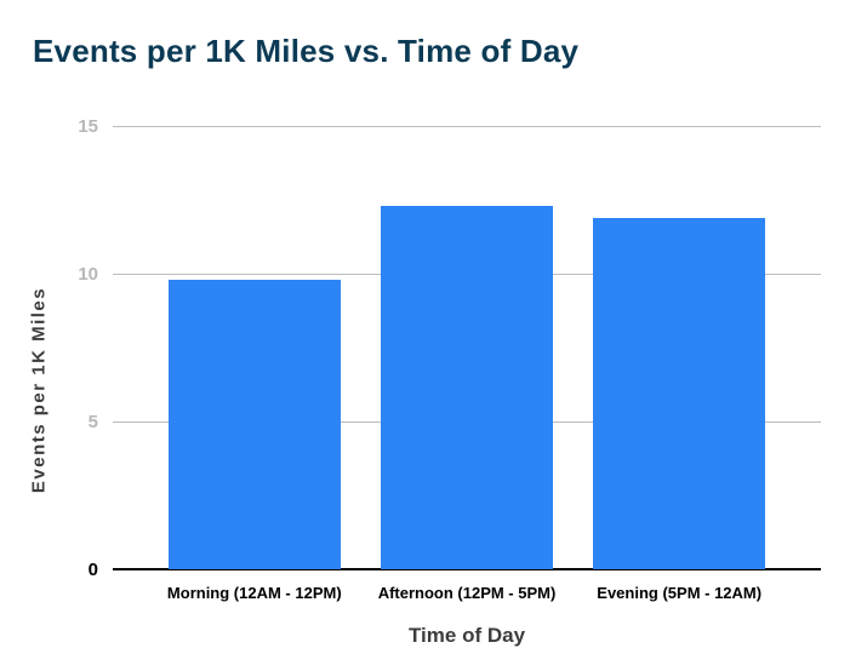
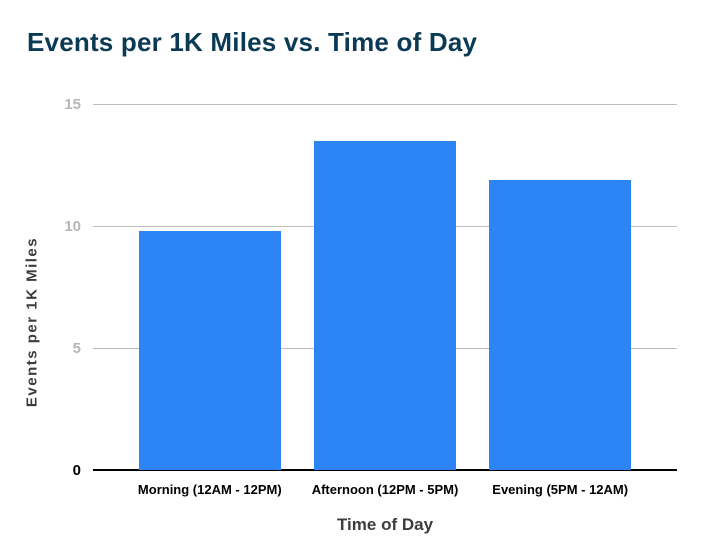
Afternoon (12PM - 5PM): 12.3 -> 13.5
